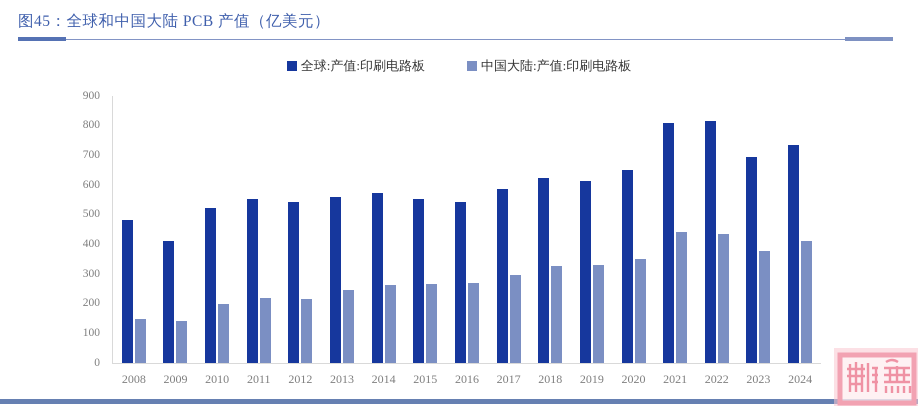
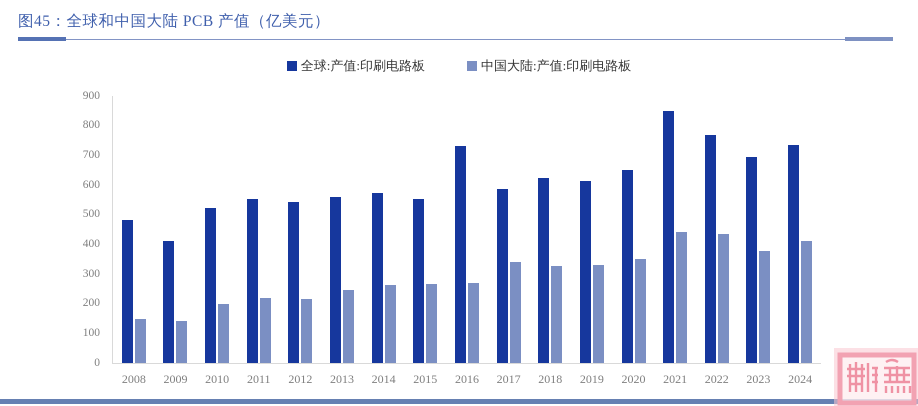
全球:产值:印刷电路板/2016: 540 -> 730
中国大陆:产值:印刷电路板/2017: 300 -> 340
全球:产值:印刷电路板/2021: 810 -> 850
全球:产值:印刷电路板/2022: 820 -> 770
